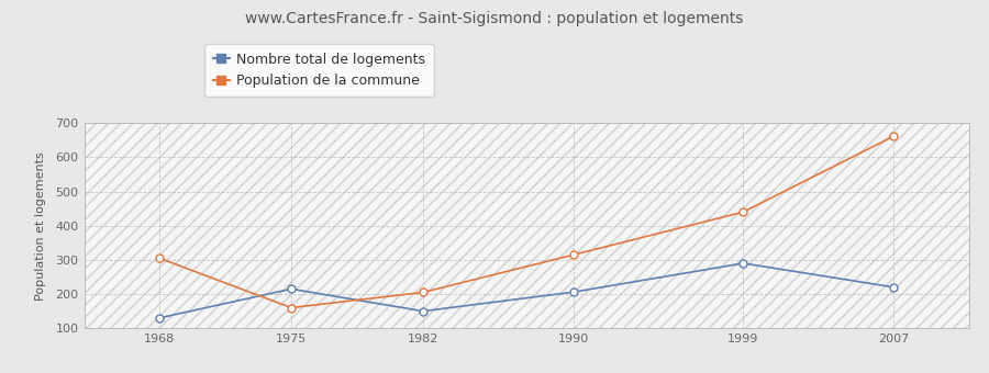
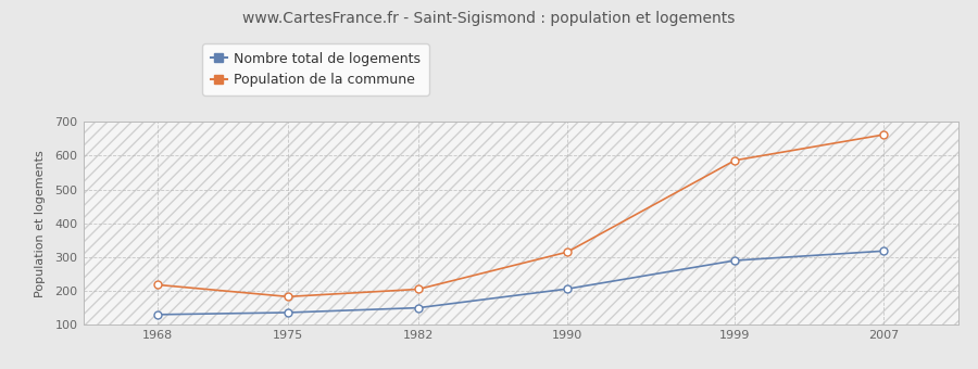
Population de la commune/1968: 305 -> 218
Nombre total de logements/1975: 215 -> 136
Population de la commune/1975: 160 -> 183
Population de la commune/1999: 440 -> 586
Nombre total de logements/2007: 220 -> 318
